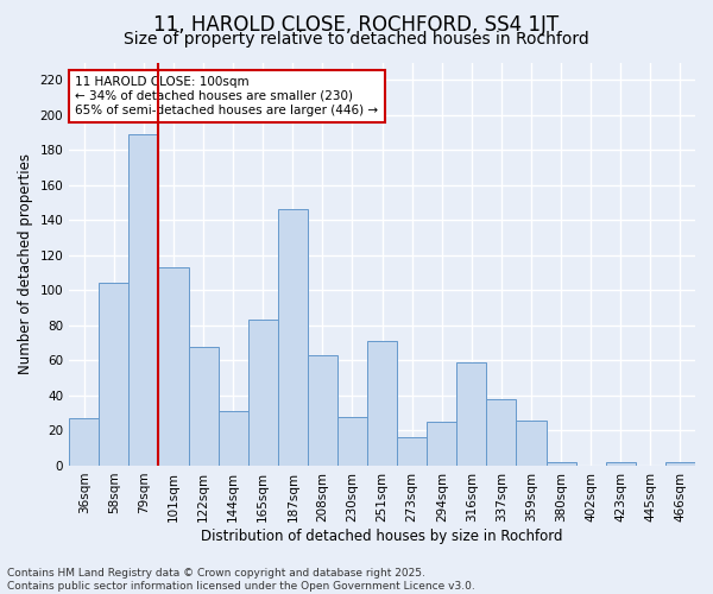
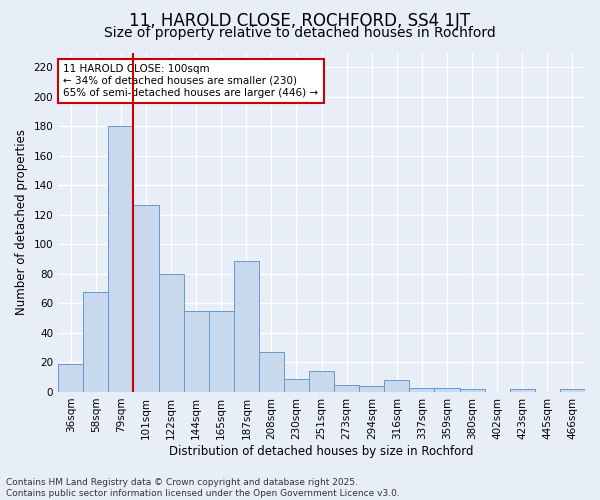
36sqm: 27 -> 19
58sqm: 104 -> 68
79sqm: 189 -> 180
101sqm: 113 -> 127
122sqm: 68 -> 80
144sqm: 31 -> 55
165sqm: 83 -> 55
187sqm: 146 -> 89
208sqm: 63 -> 27
230sqm: 28 -> 9
251sqm: 71 -> 14
273sqm: 16 -> 5
294sqm: 25 -> 4
316sqm: 59 -> 8
337sqm: 38 -> 3
359sqm: 26 -> 3
